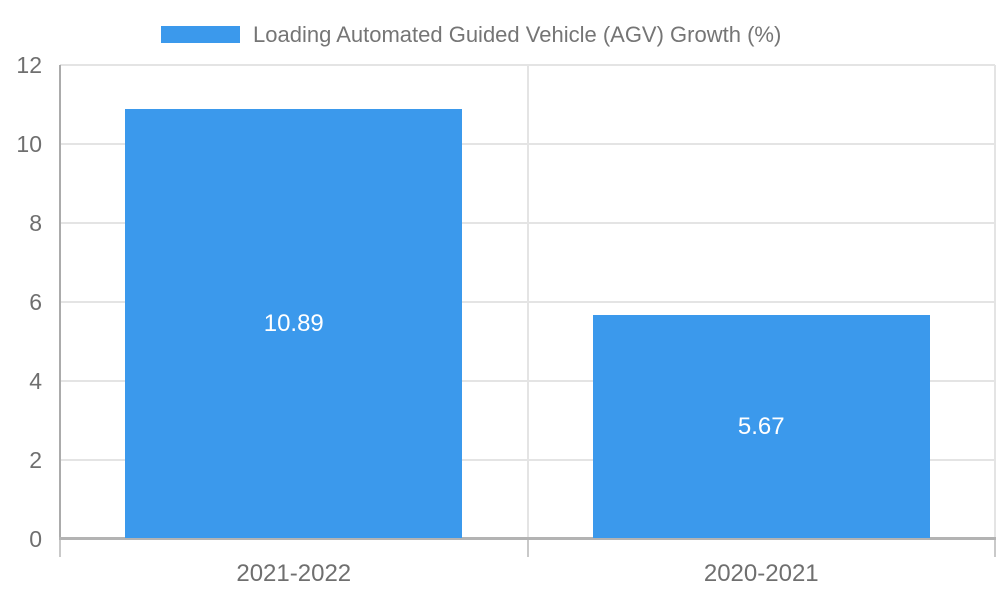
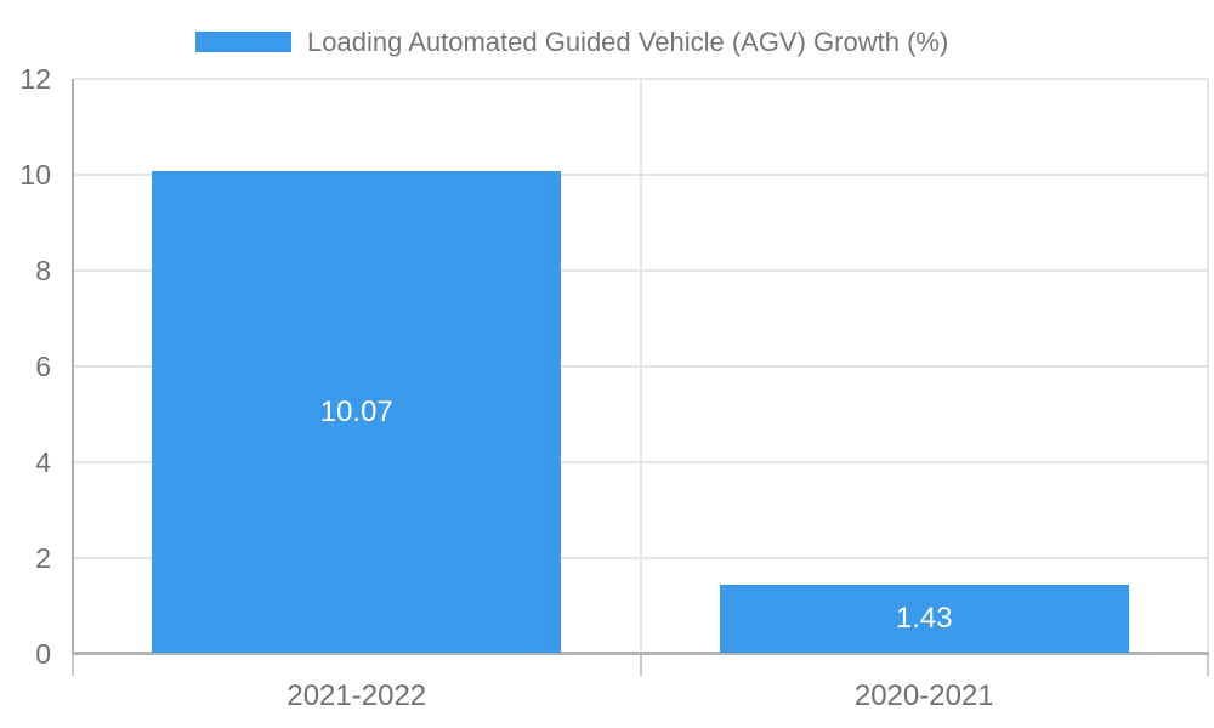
2021-2022: 10.89 -> 10.07
2020-2021: 5.67 -> 1.43
